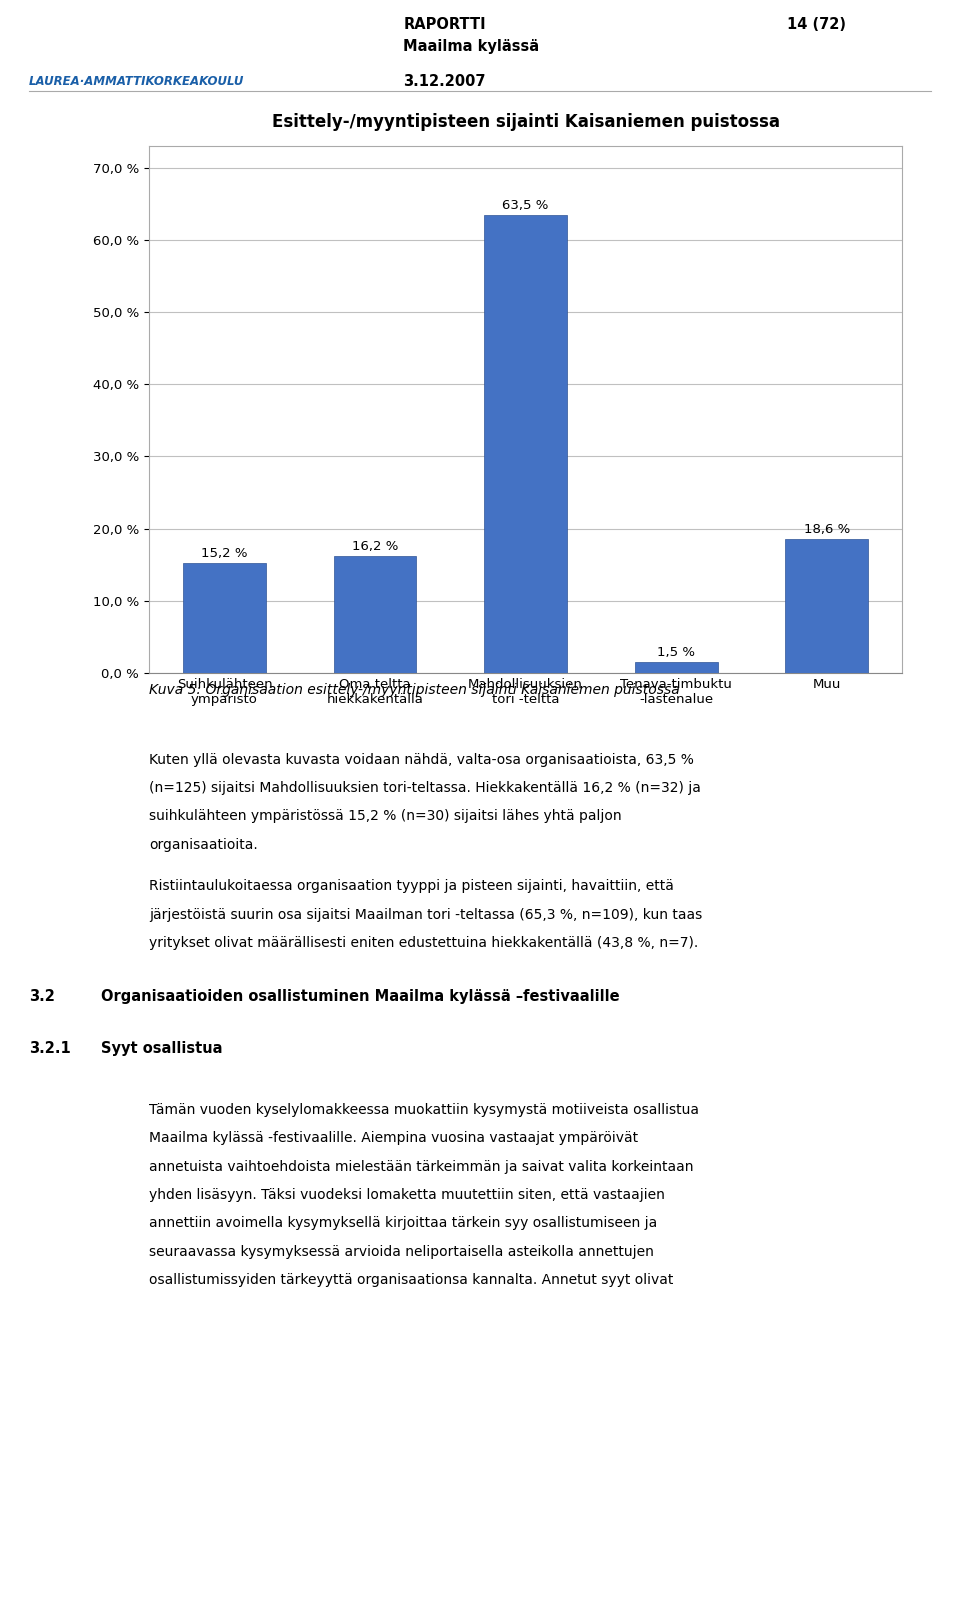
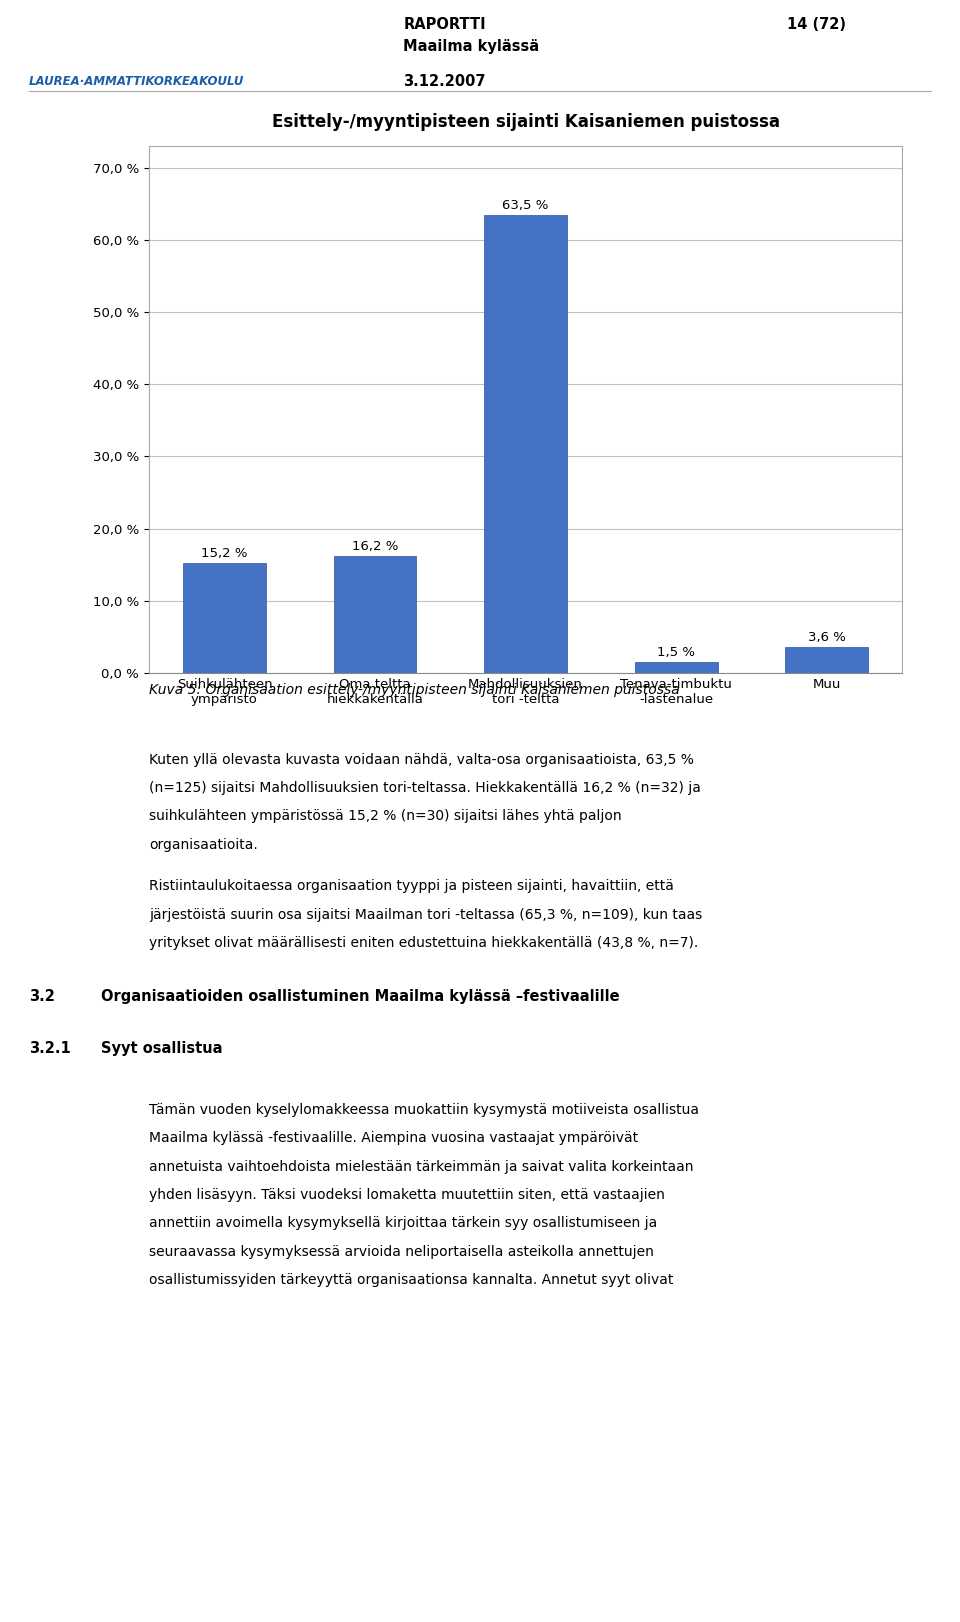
Muu: 18,6 -> 3,6
